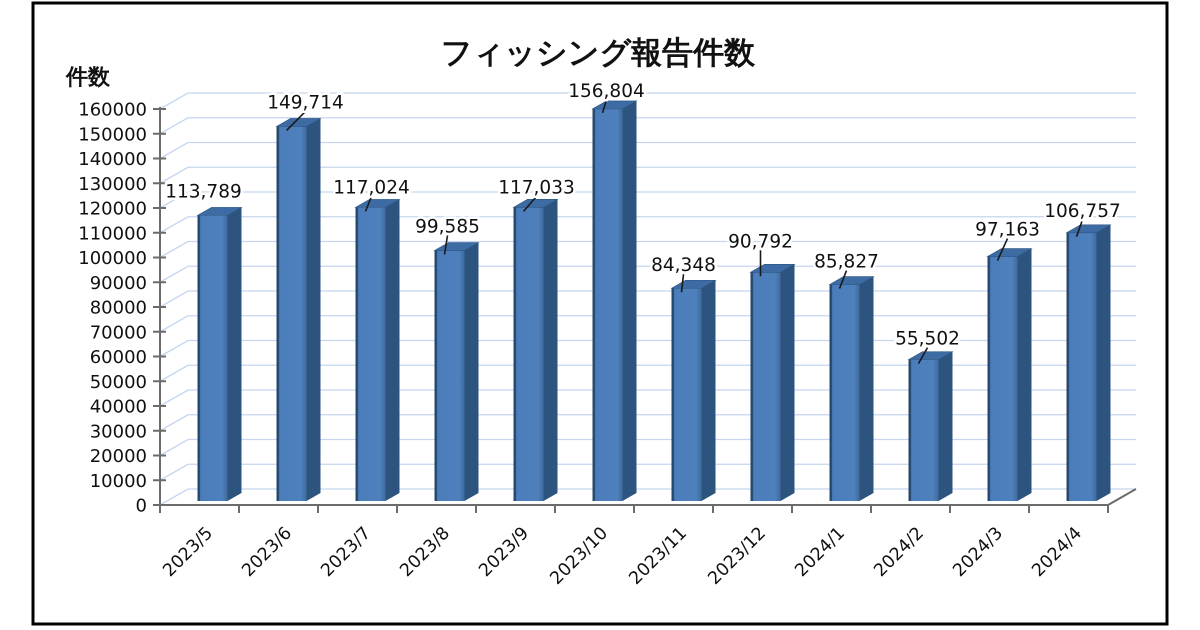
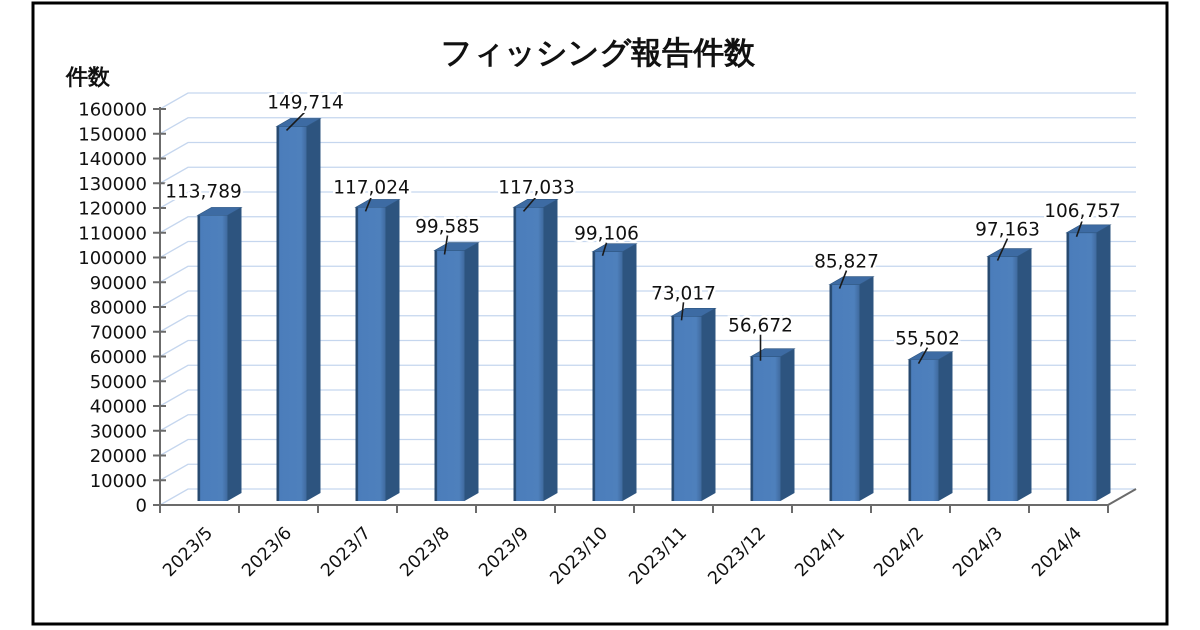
2023/10: 156,804 -> 99,106
2023/11: 84,348 -> 73,017
2023/12: 90,792 -> 56,672
